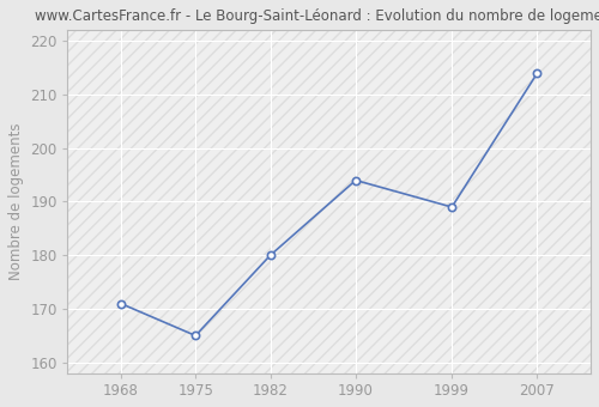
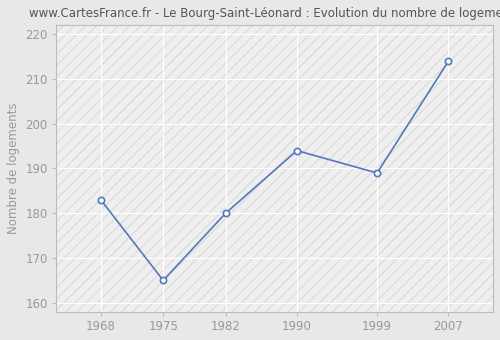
1968: 171 -> 183
